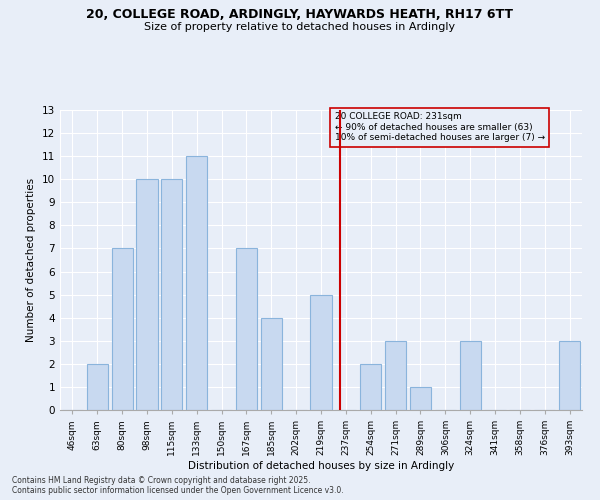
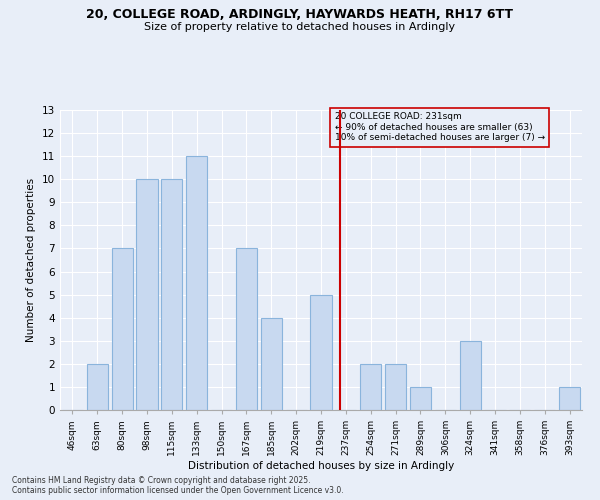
271sqm: 3 -> 2
393sqm: 3 -> 1
